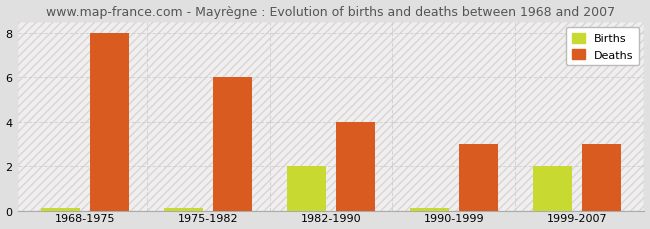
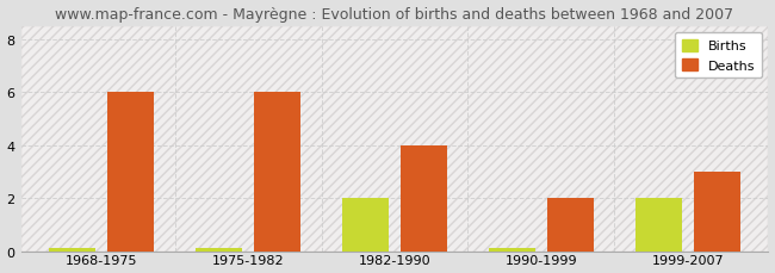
Deaths/1968-1975: 8 -> 6
Deaths/1990-1999: 3 -> 2
